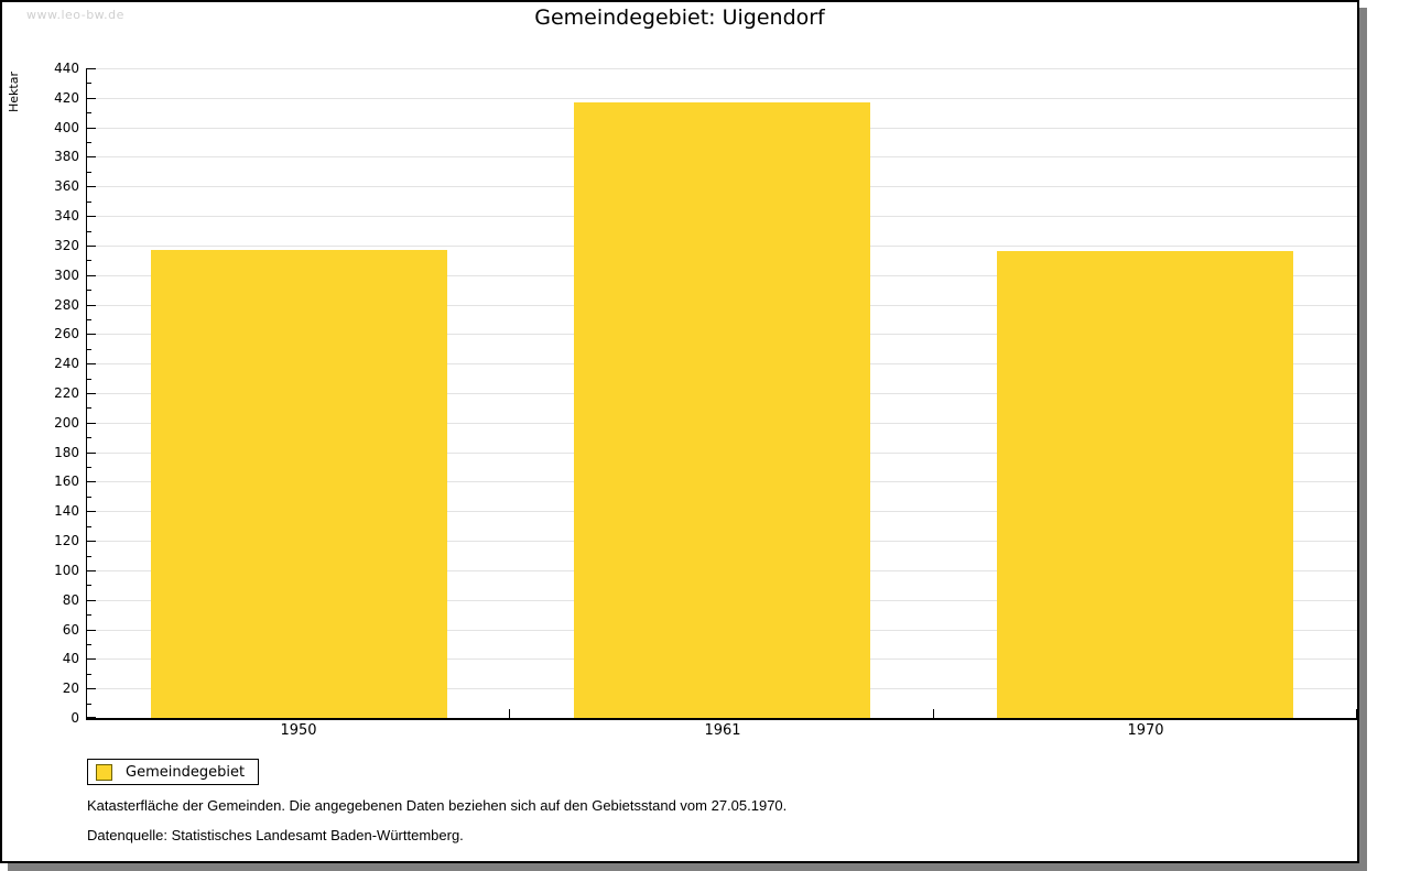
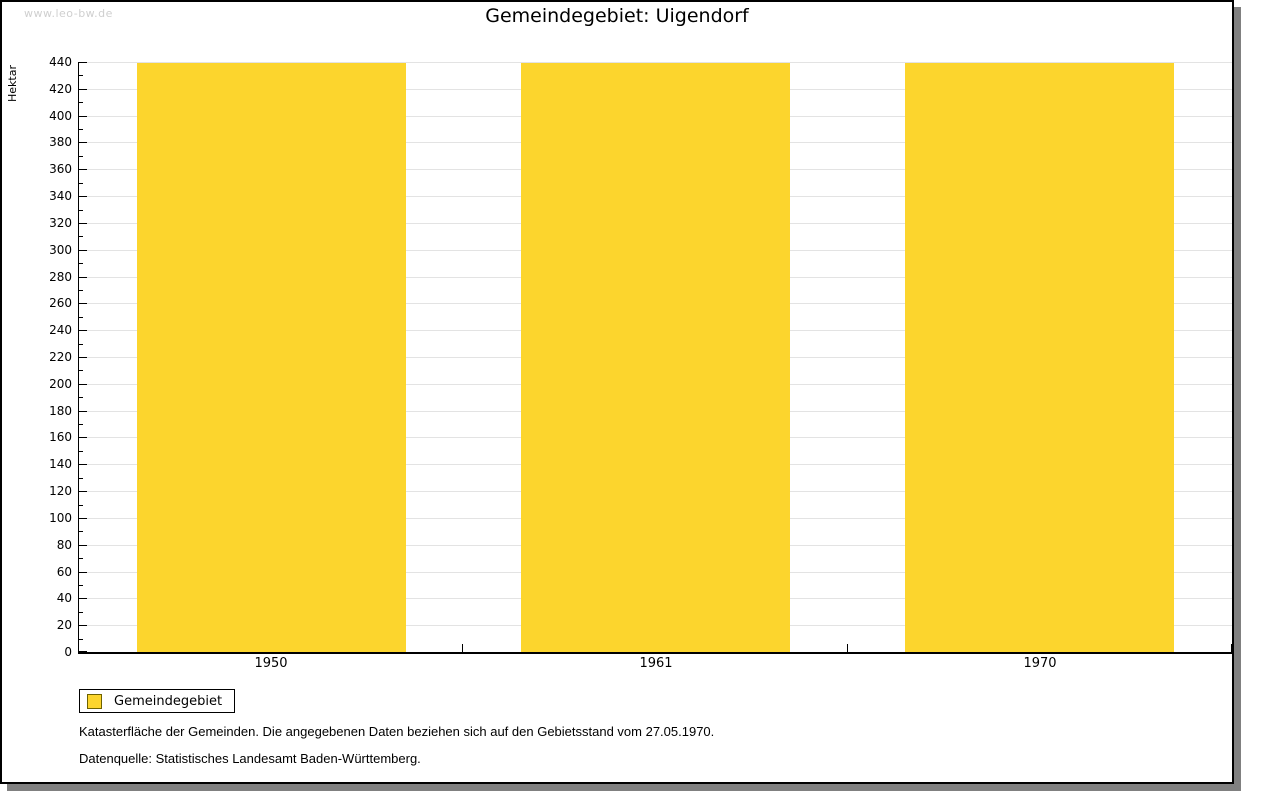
1950: 317 -> 439
1961: 417 -> 439
1970: 316 -> 439
